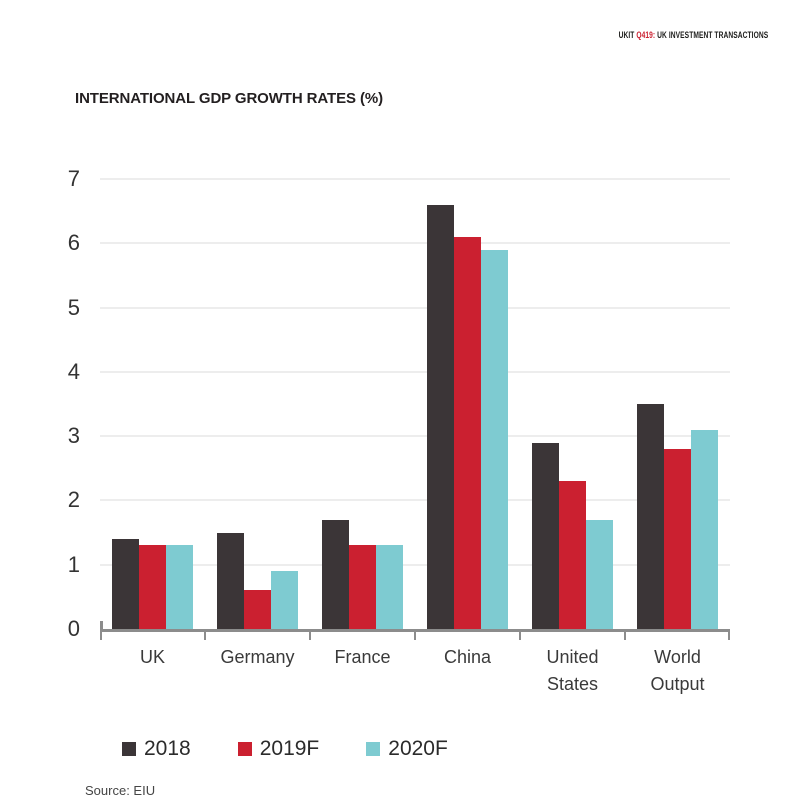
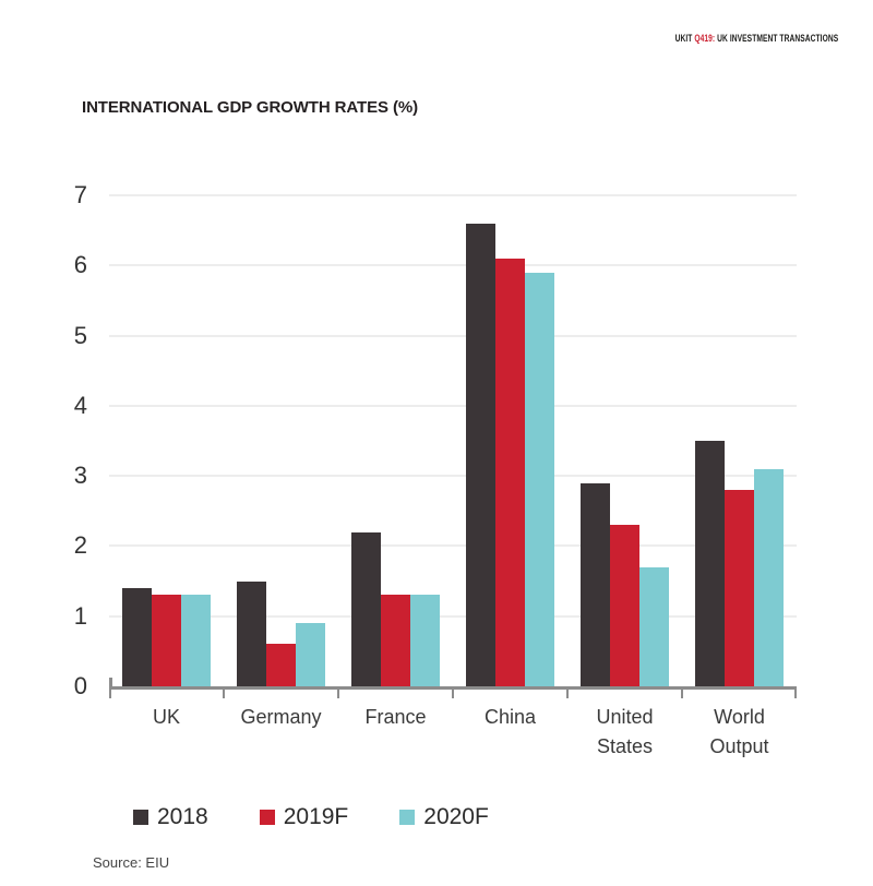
2018/France: 1.7 -> 2.2
